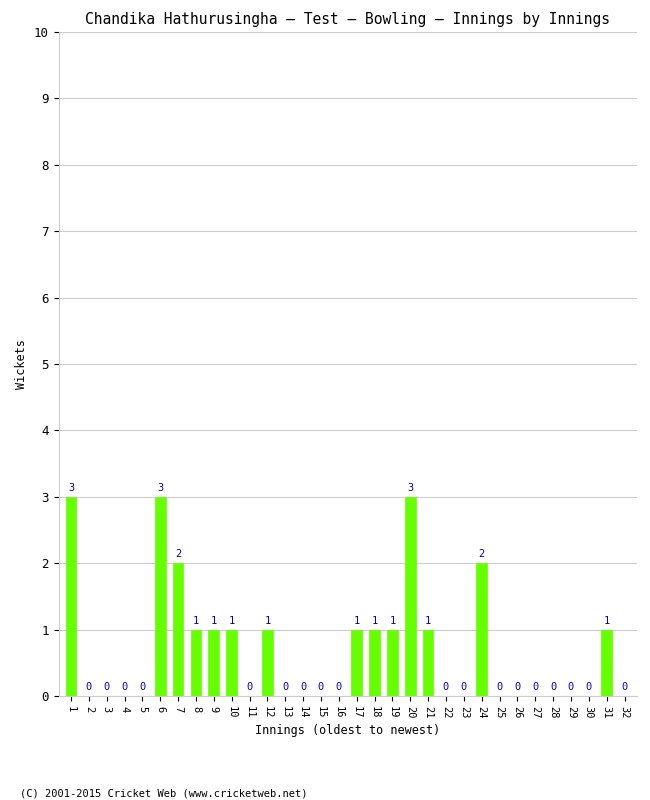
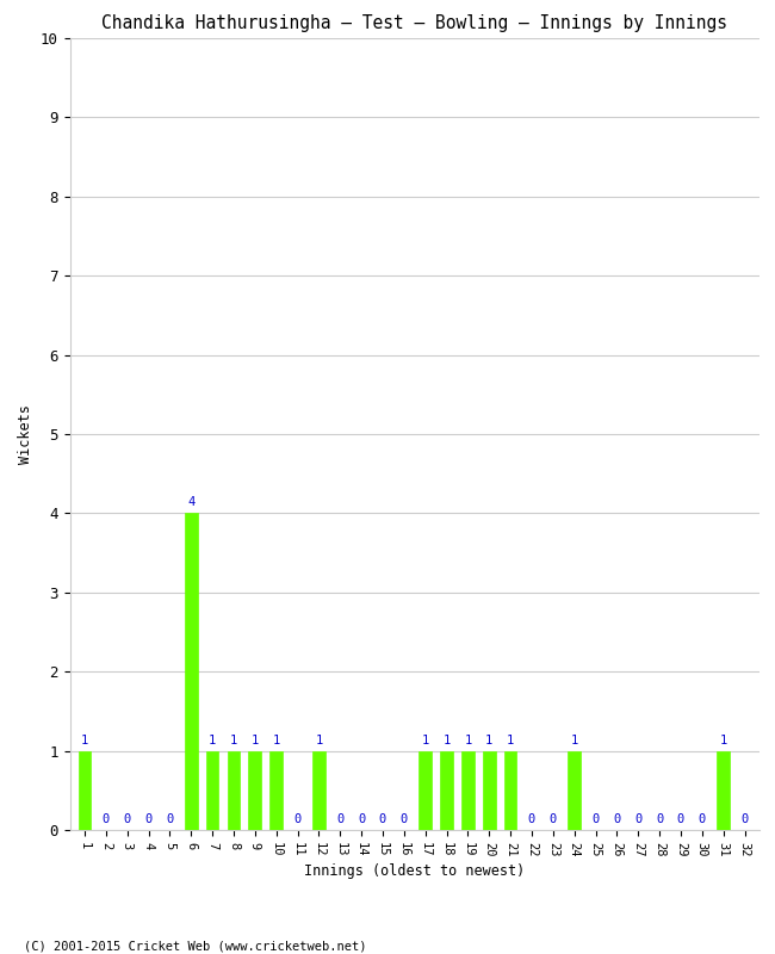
1: 3 -> 1
6: 3 -> 4
7: 2 -> 1
20: 3 -> 1
24: 2 -> 1
